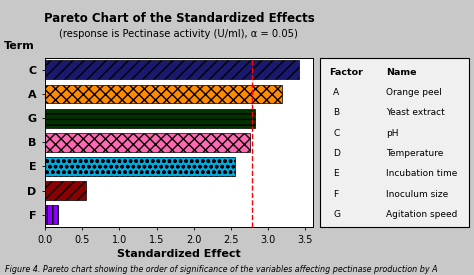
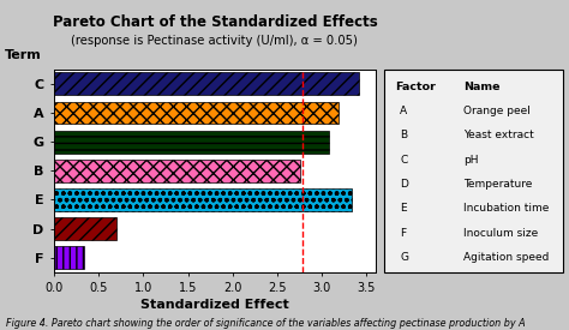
G: 2.82 -> 3.08
E: 2.55 -> 3.34
D: 0.55 -> 0.70
F: 0.18 -> 0.34
